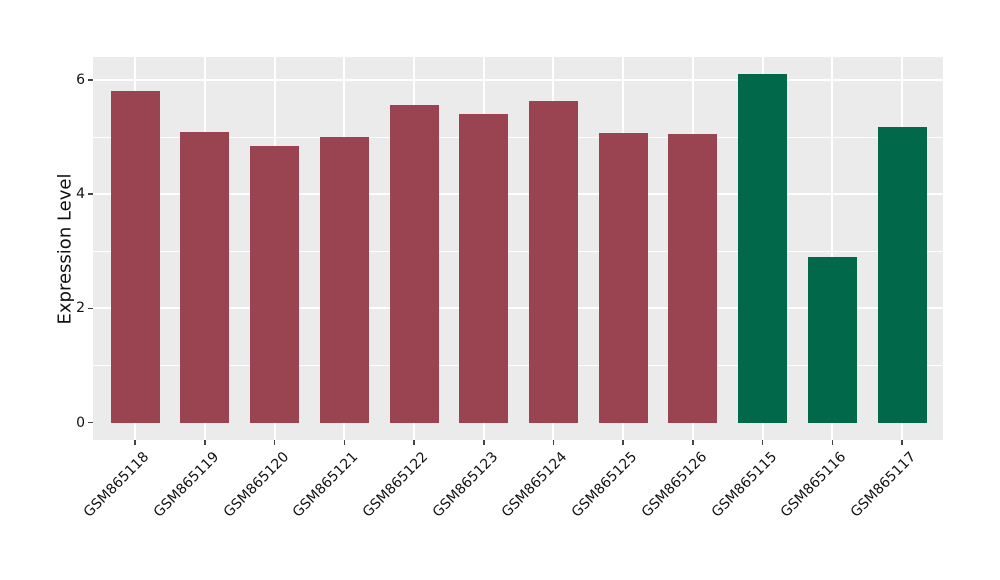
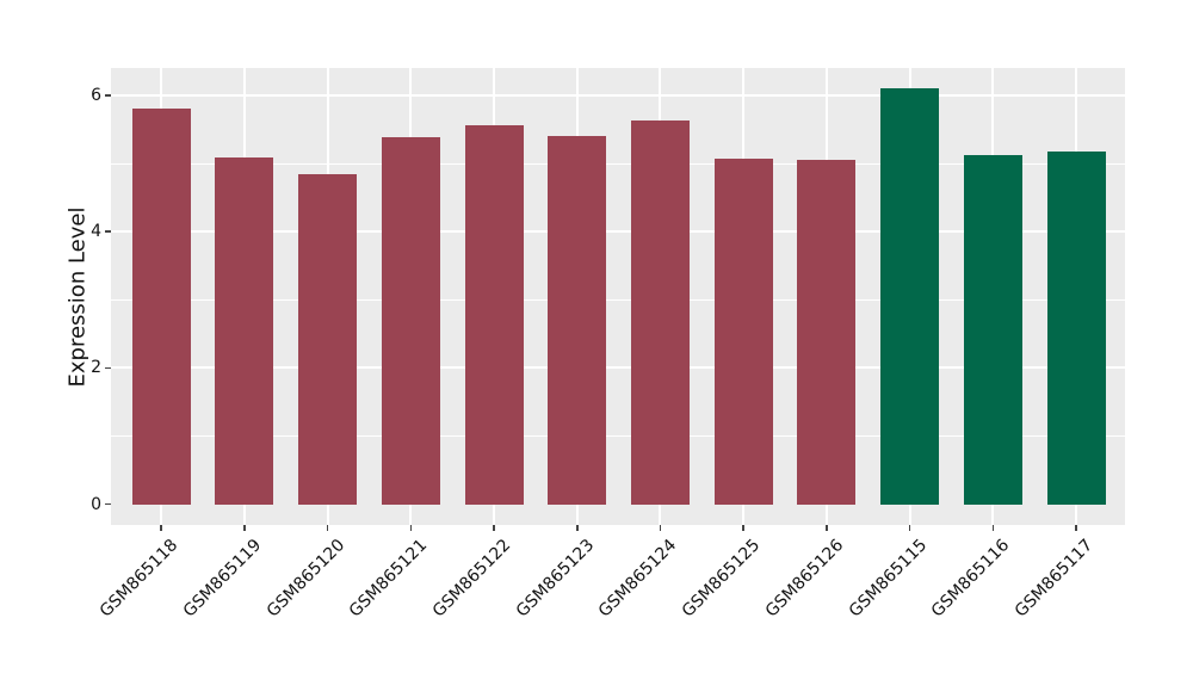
GSM865121: 5.0 -> 5.4
GSM865116: 2.9 -> 5.1
